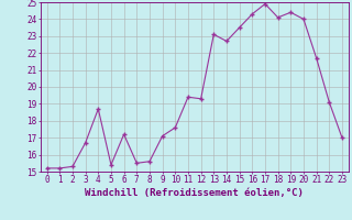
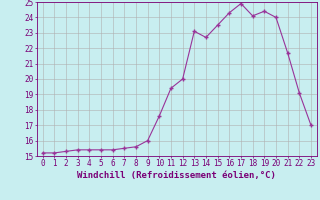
3: 16.7 -> 15.4
4: 18.7 -> 15.4
6: 17.2 -> 15.4
9: 17.1 -> 16.0
12: 19.3 -> 20.0
